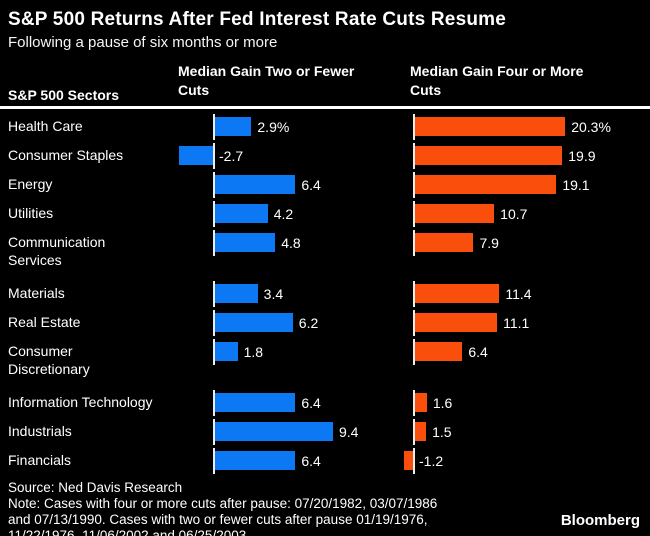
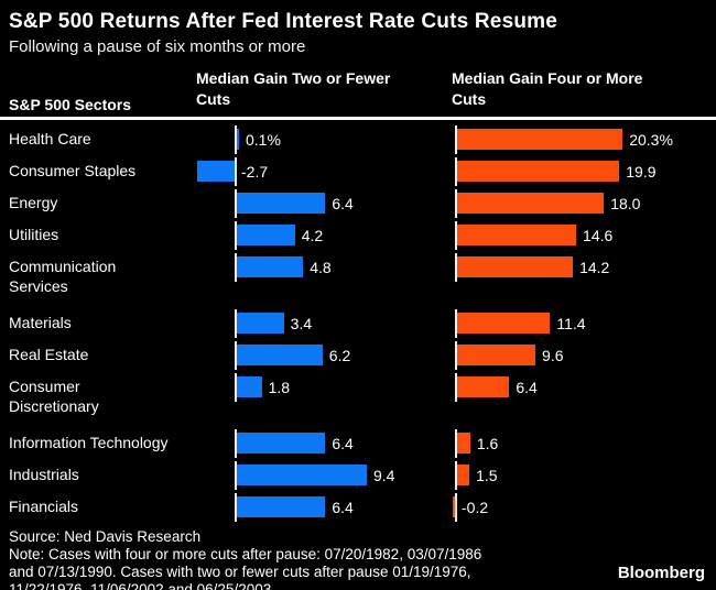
Median Gain Two or Fewer Cuts/Health Care: 2.9% -> 0.1%
Median Gain Four or More Cuts/Energy: 19.1 -> 18.0
Median Gain Four or More Cuts/Utilities: 10.7 -> 14.6
Median Gain Four or More Cuts/Communication Services: 7.9 -> 14.2
Median Gain Four or More Cuts/Real Estate: 11.1 -> 9.6
Median Gain Four or More Cuts/Financials: -1.2 -> -0.2
